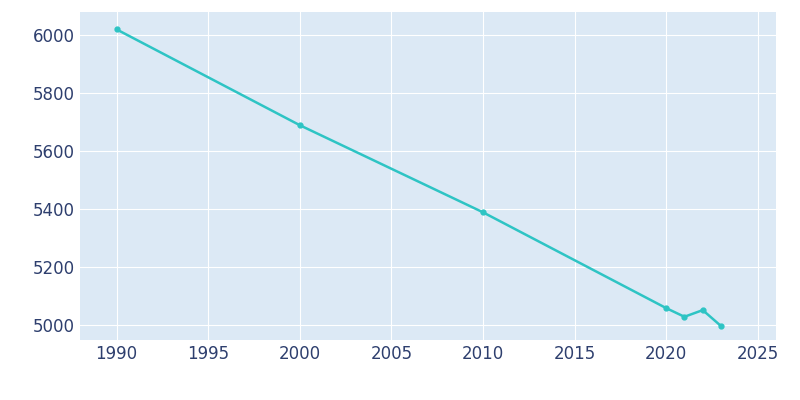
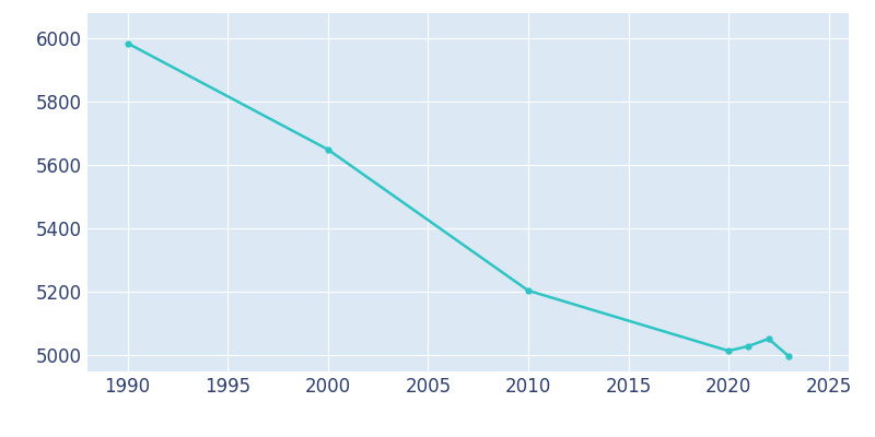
1990: 6020 -> 5985
2000: 5690 -> 5650
2010: 5390 -> 5205
2020: 5060 -> 5015
